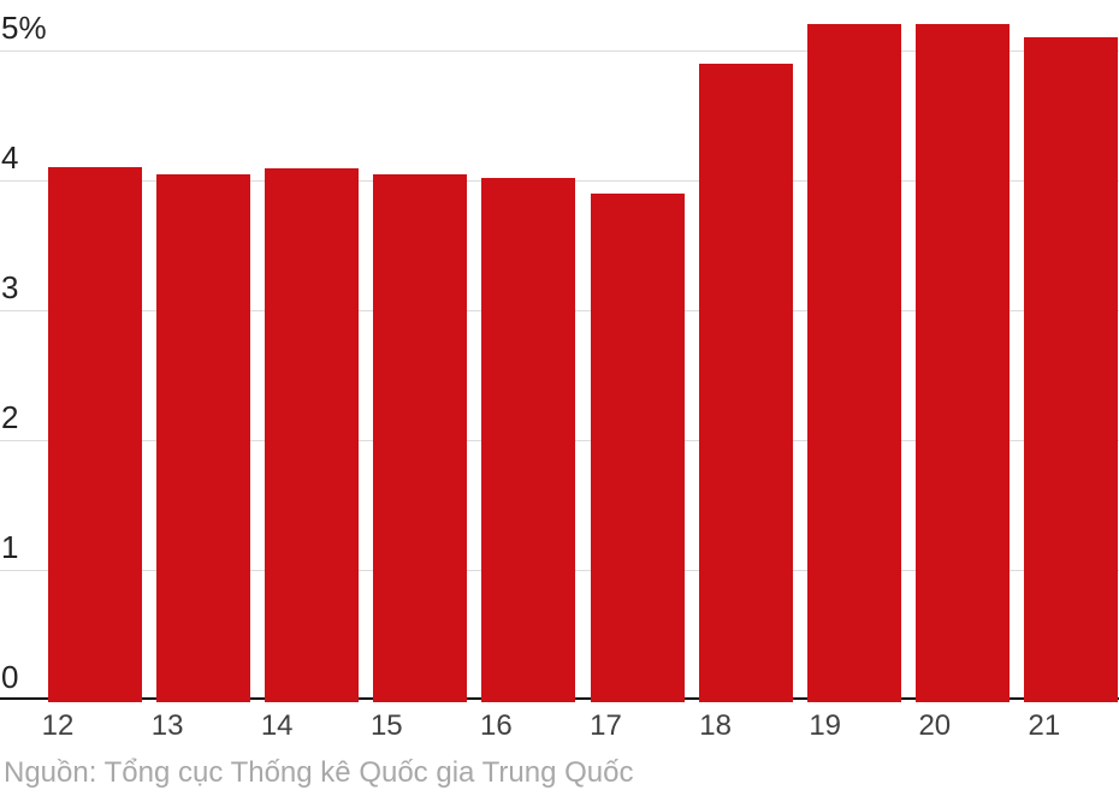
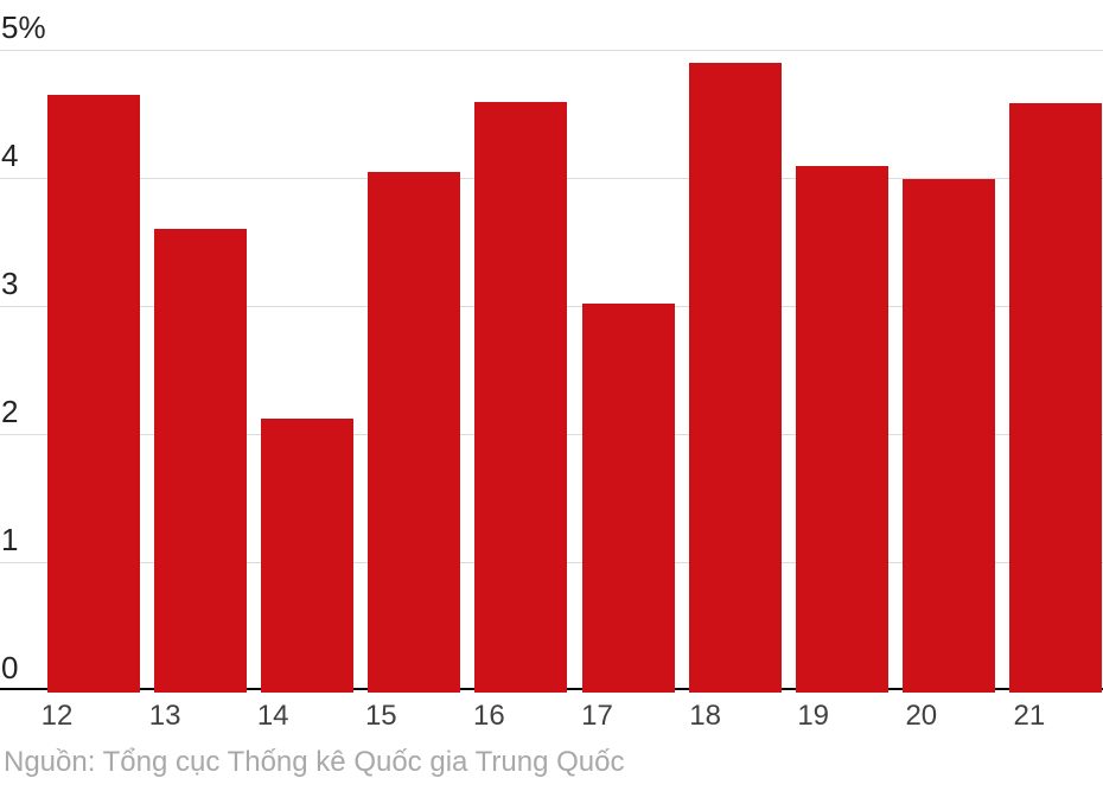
12: 4.10% -> 4.65%
13: 4.05% -> 3.60%
14: 4.09% -> 2.12%
16: 4.02% -> 4.59%
17: 3.90% -> 3.02%
19: 5.20% -> 4.09%
20: 5.20% -> 3.99%
21: 5.10% -> 4.58%
